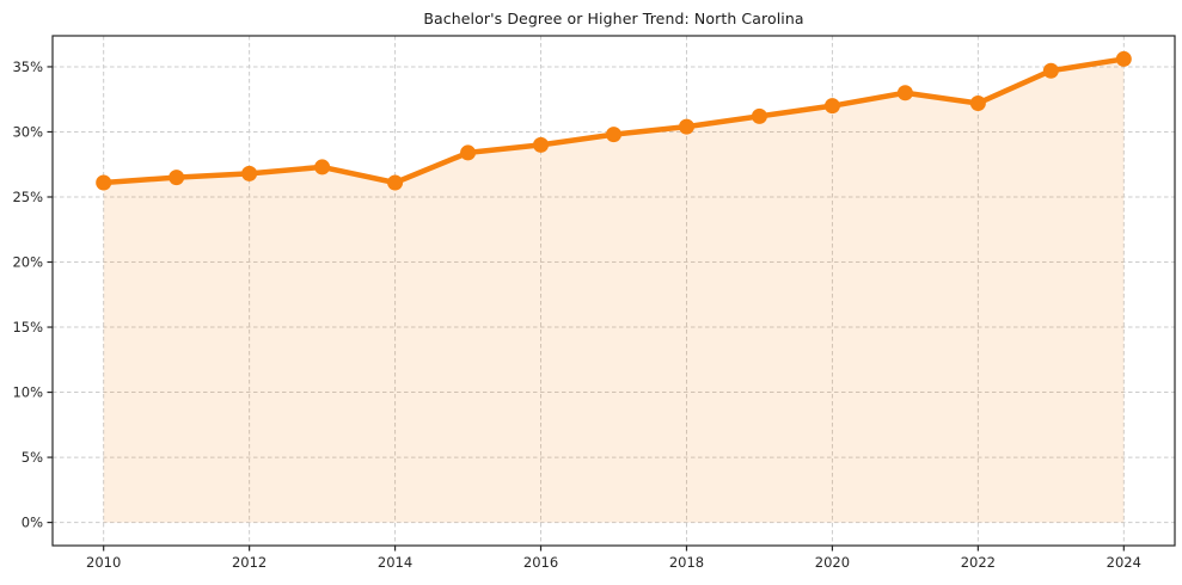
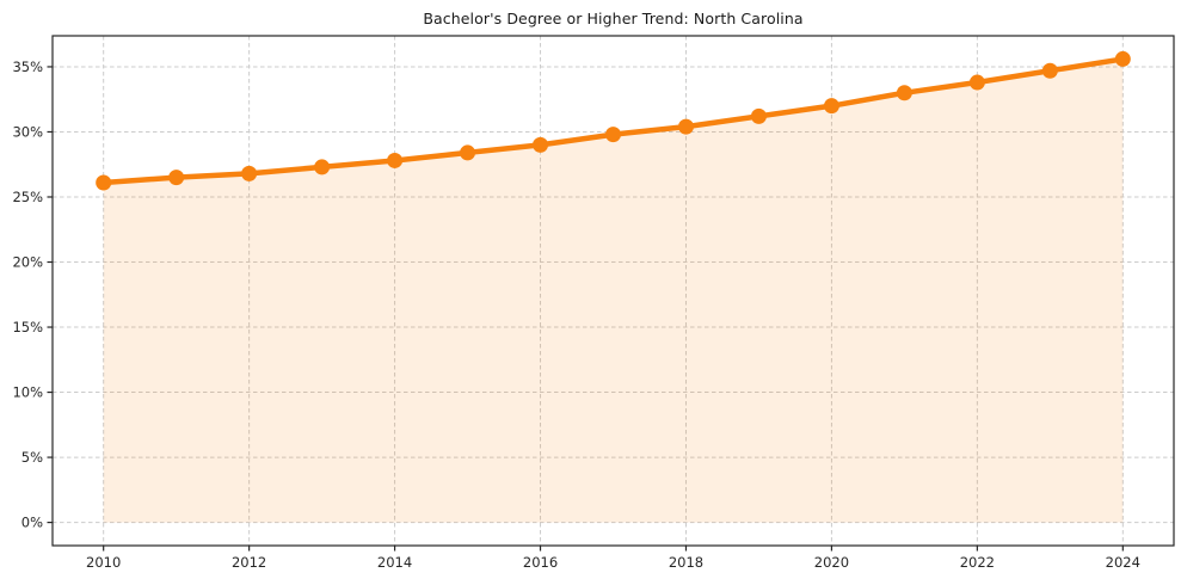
2014: 26.1% -> 27.8%
2022: 32.2% -> 33.8%
